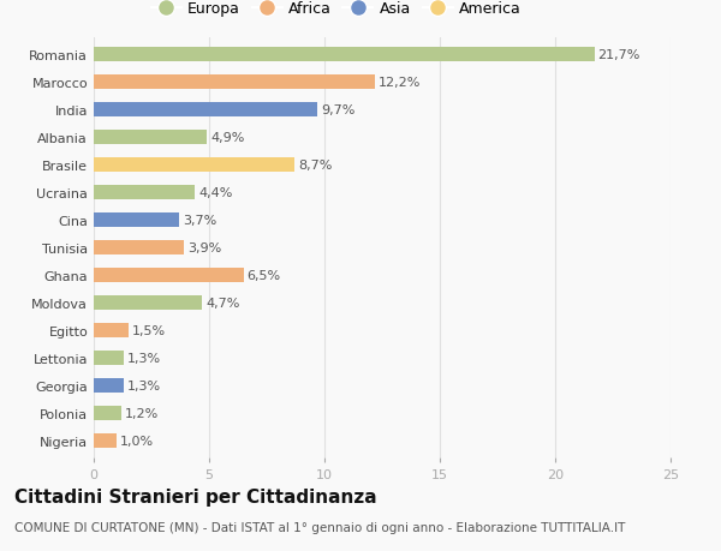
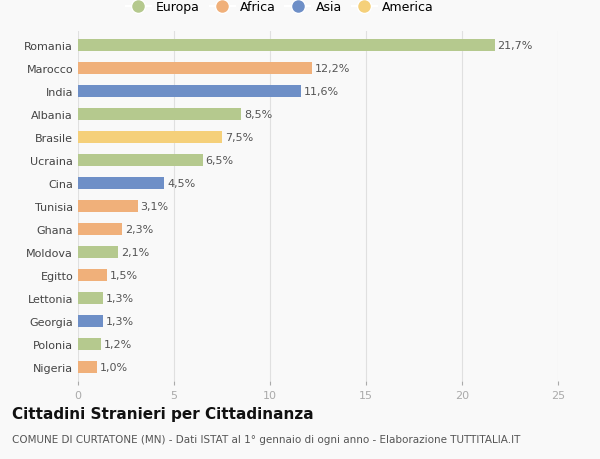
India: 9,7% -> 11,6%
Albania: 4,9% -> 8,5%
Brasile: 8,7% -> 7,5%
Ucraina: 4,4% -> 6,5%
Cina: 3,7% -> 4,5%
Tunisia: 3,9% -> 3,1%
Ghana: 6,5% -> 2,3%
Moldova: 4,7% -> 2,1%
